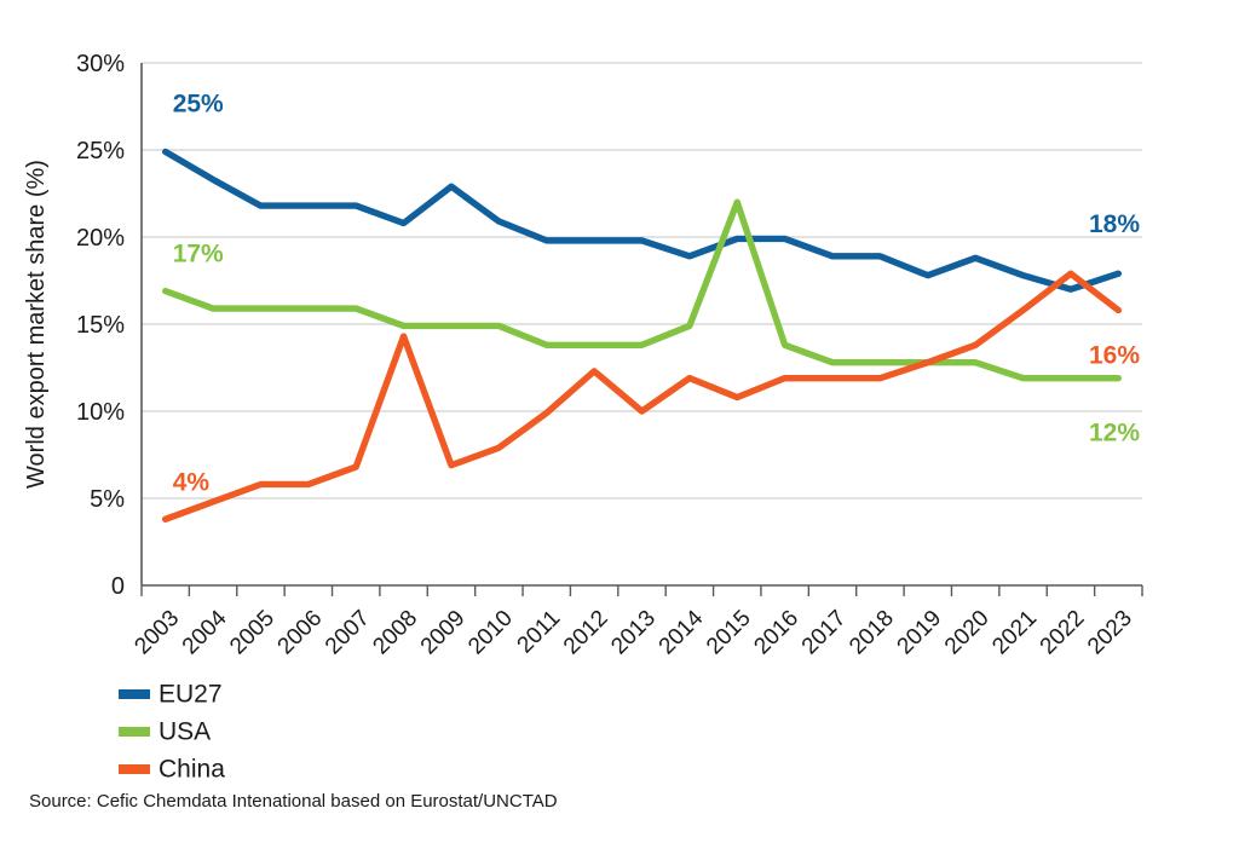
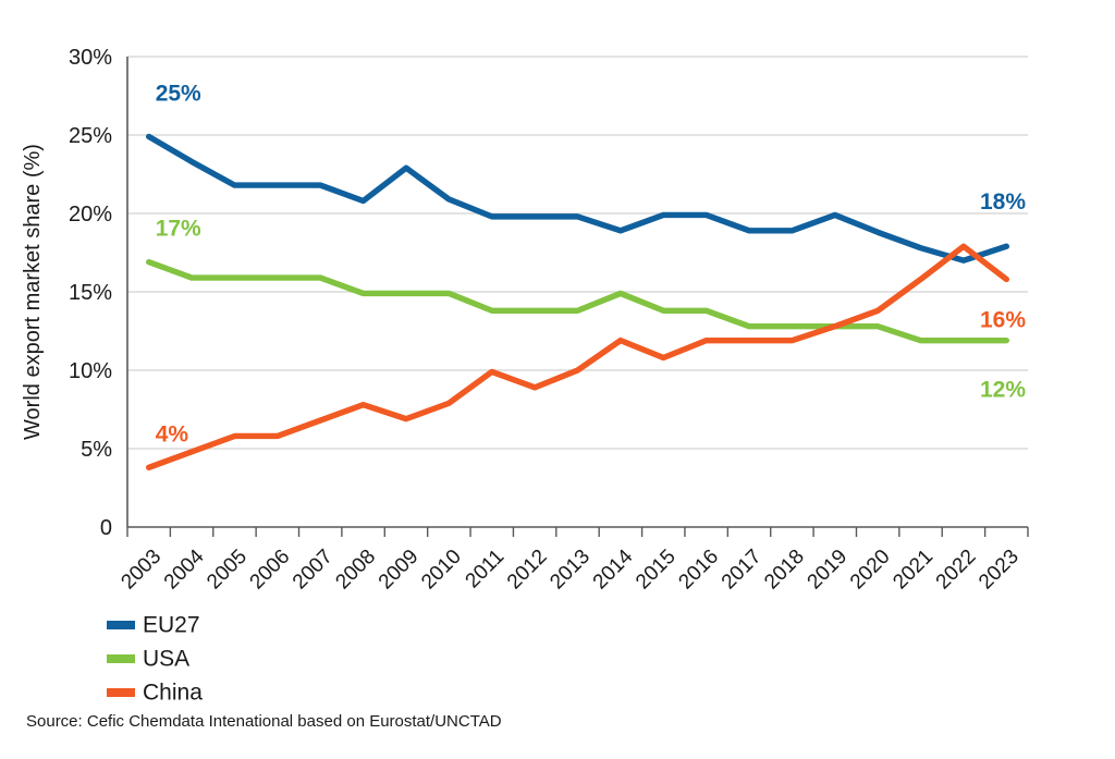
China/2008: 14.3% -> 7.8%
China/2012: 12.3% -> 8.9%
USA/2015: 22.0% -> 13.8%
EU27/2019: 17.8% -> 19.9%
